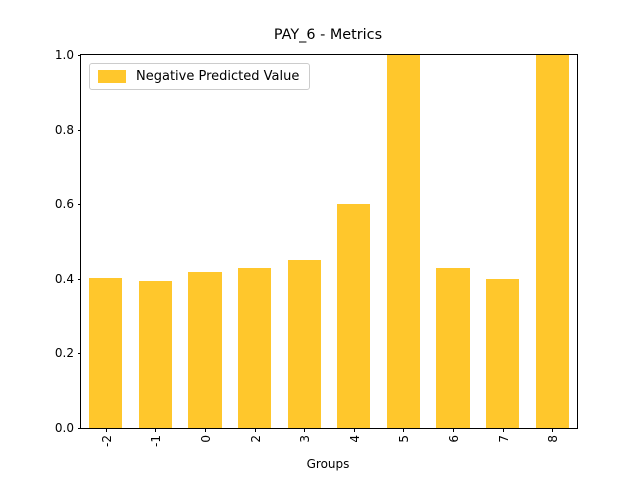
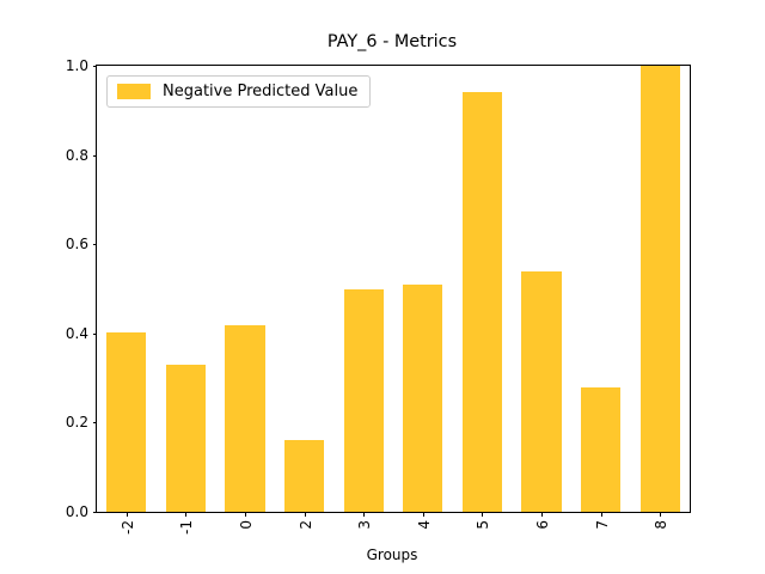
-1: 0.39 -> 0.33
2: 0.43 -> 0.16
3: 0.45 -> 0.50
4: 0.60 -> 0.51
5: 1.00 -> 0.94
6: 0.43 -> 0.54
7: 0.40 -> 0.28
